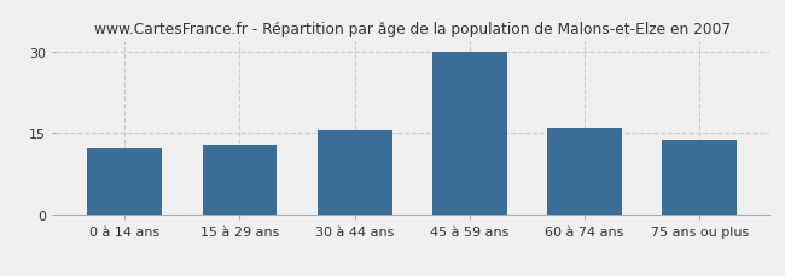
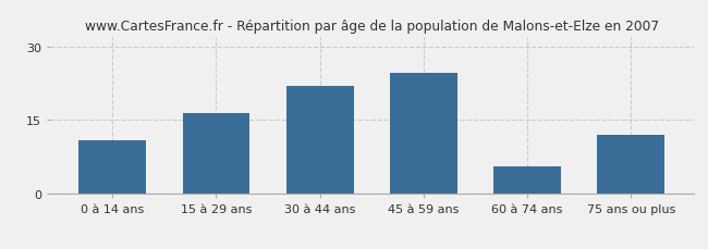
0 à 14 ans: 12.2 -> 11.0
15 à 29 ans: 12.8 -> 16.5
30 à 44 ans: 15.5 -> 22.0
45 à 59 ans: 30.0 -> 24.5
60 à 74 ans: 16.0 -> 5.5
75 ans ou plus: 13.8 -> 12.0
